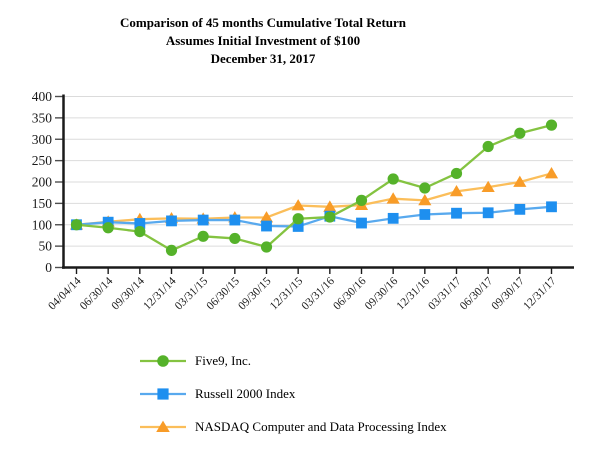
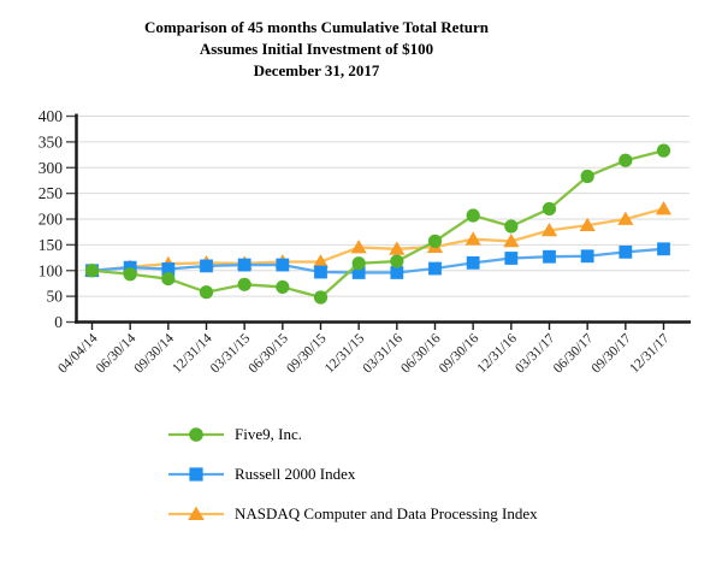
Five9, Inc./12/31/14: 40 -> 60
Russell 2000 Index/03/31/16: 120 -> 100
